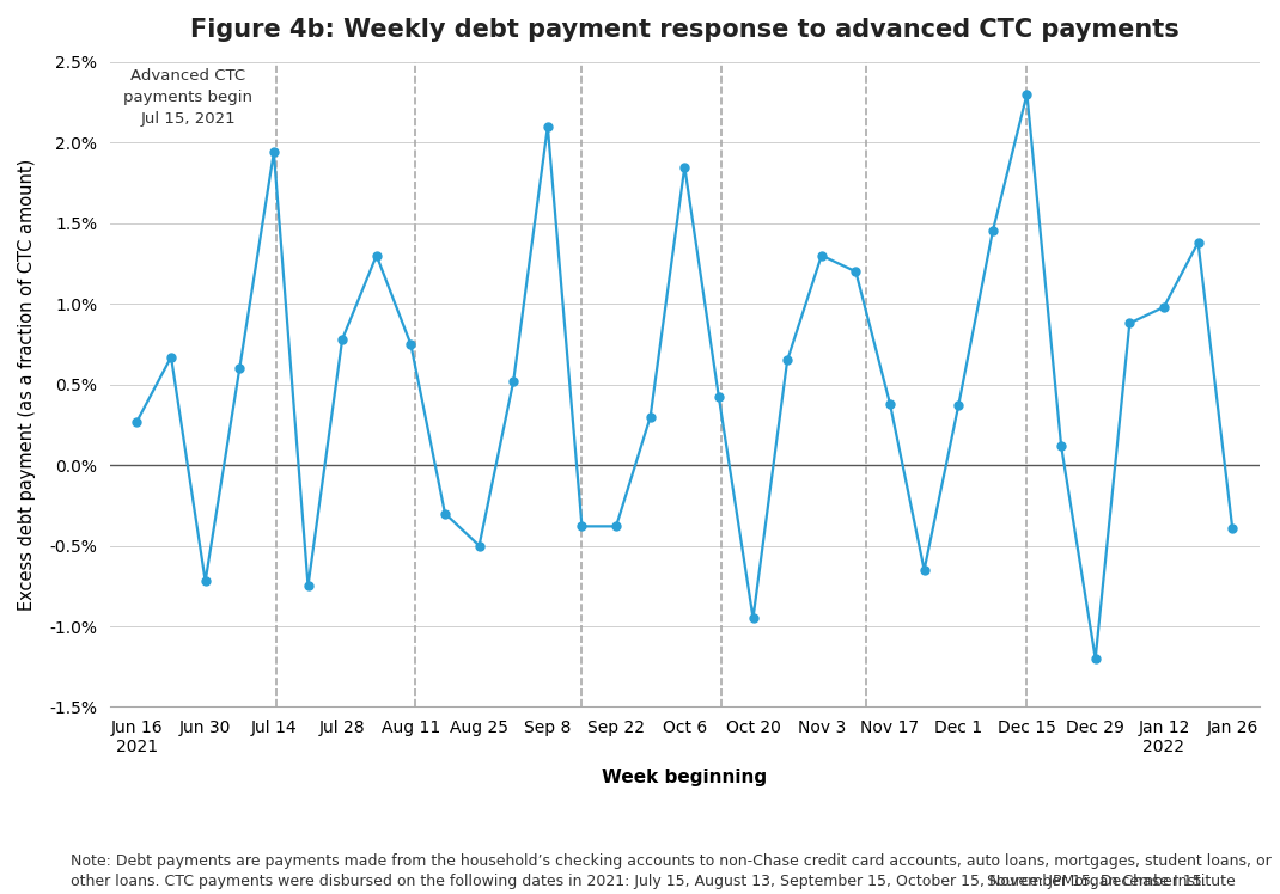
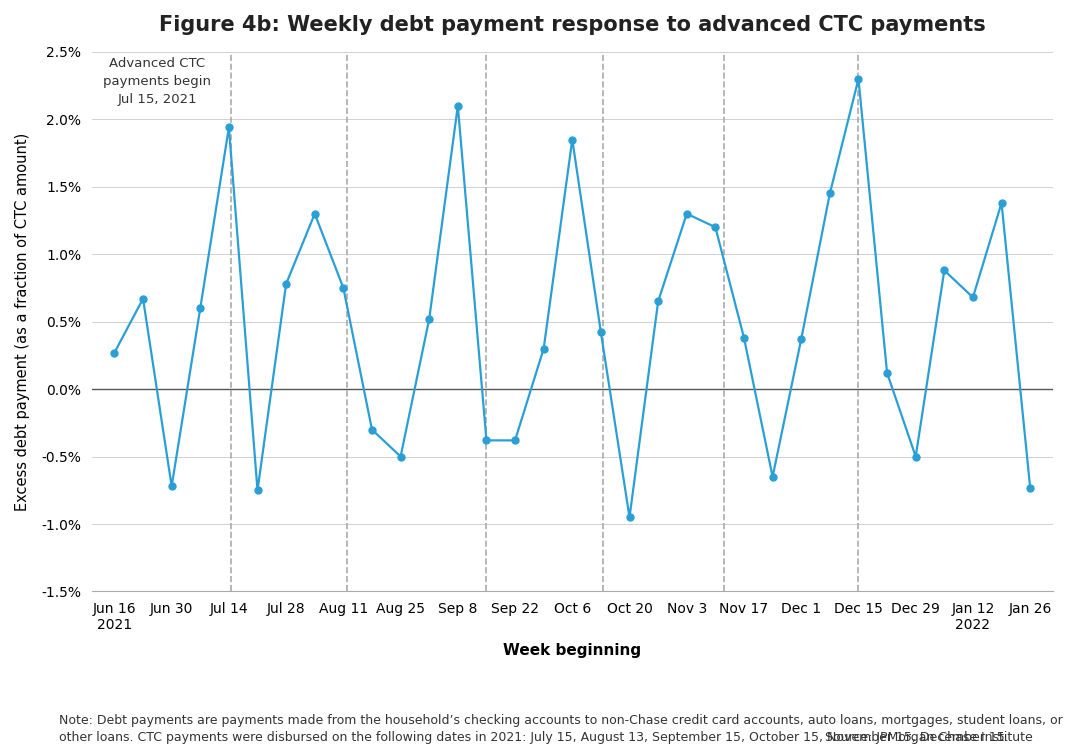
Dec 29: -1.20% -> -0.50%
Jan 12 2022: 0.98% -> 0.68%
Jan 26: -0.39% -> -0.73%
